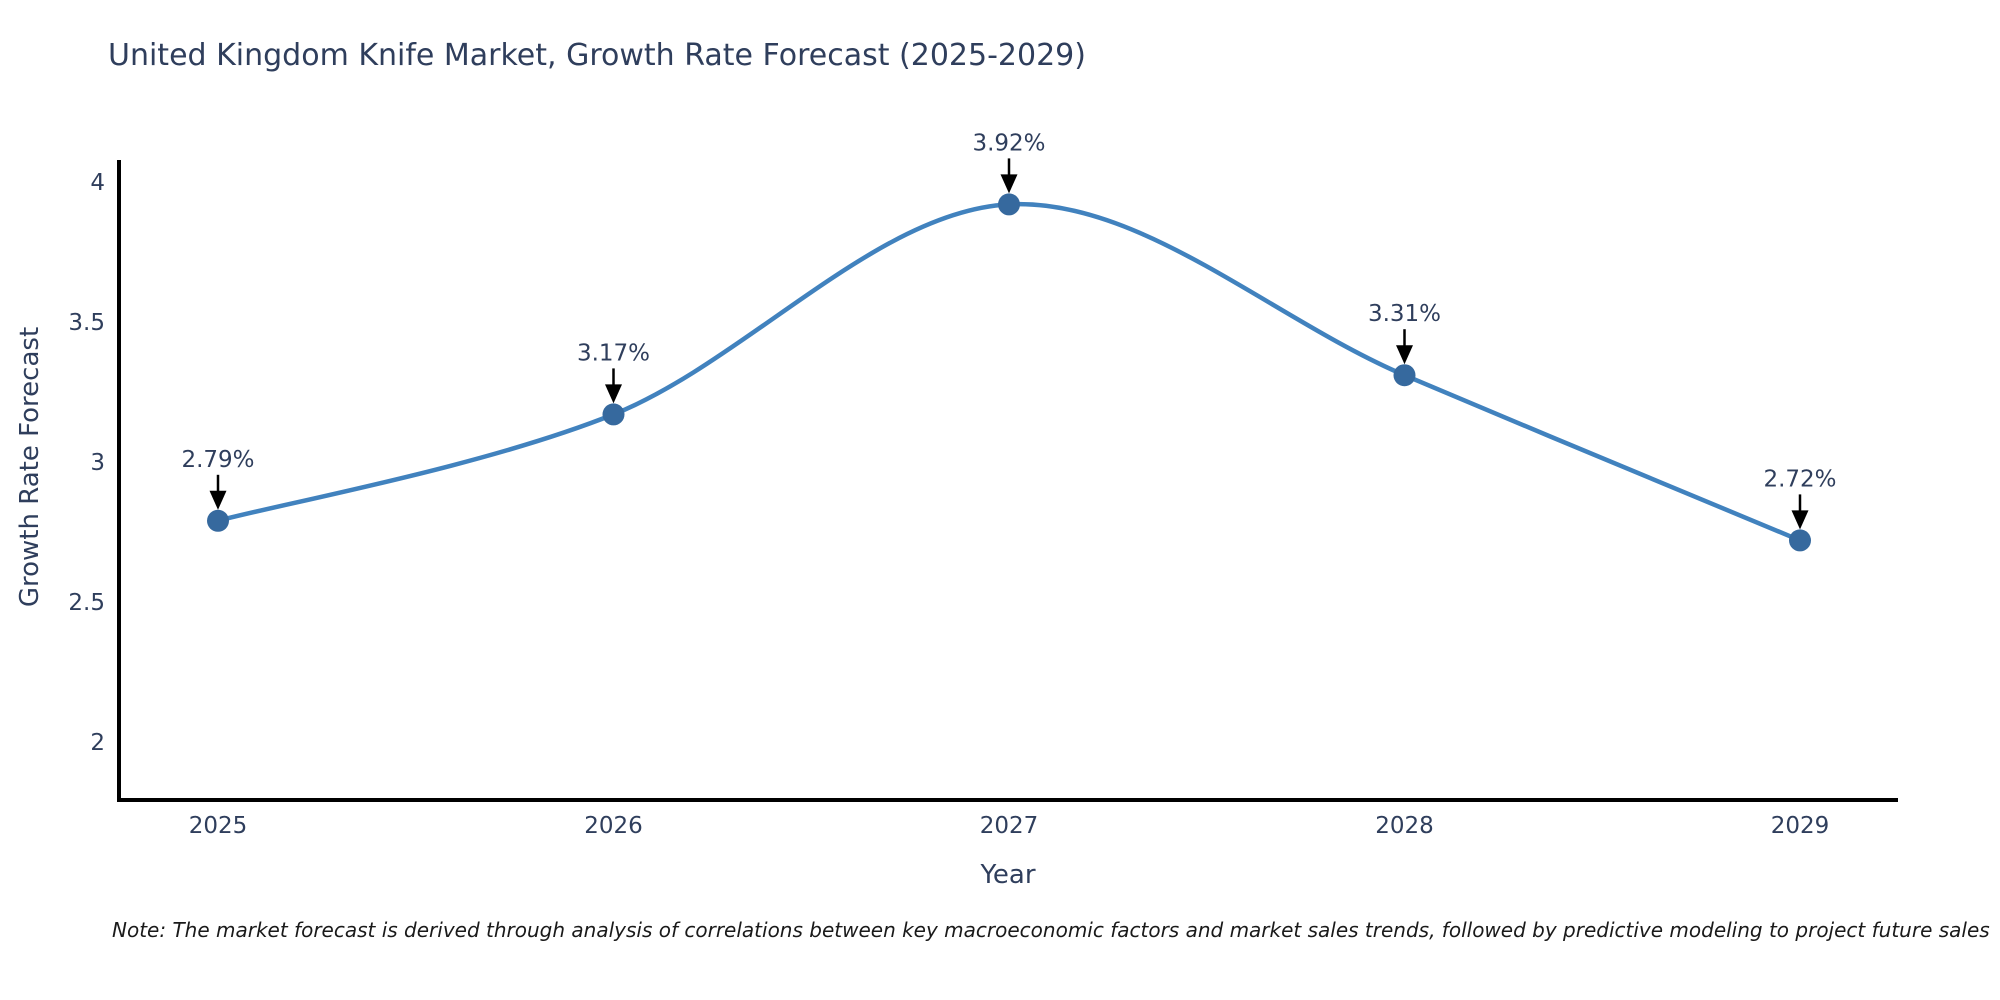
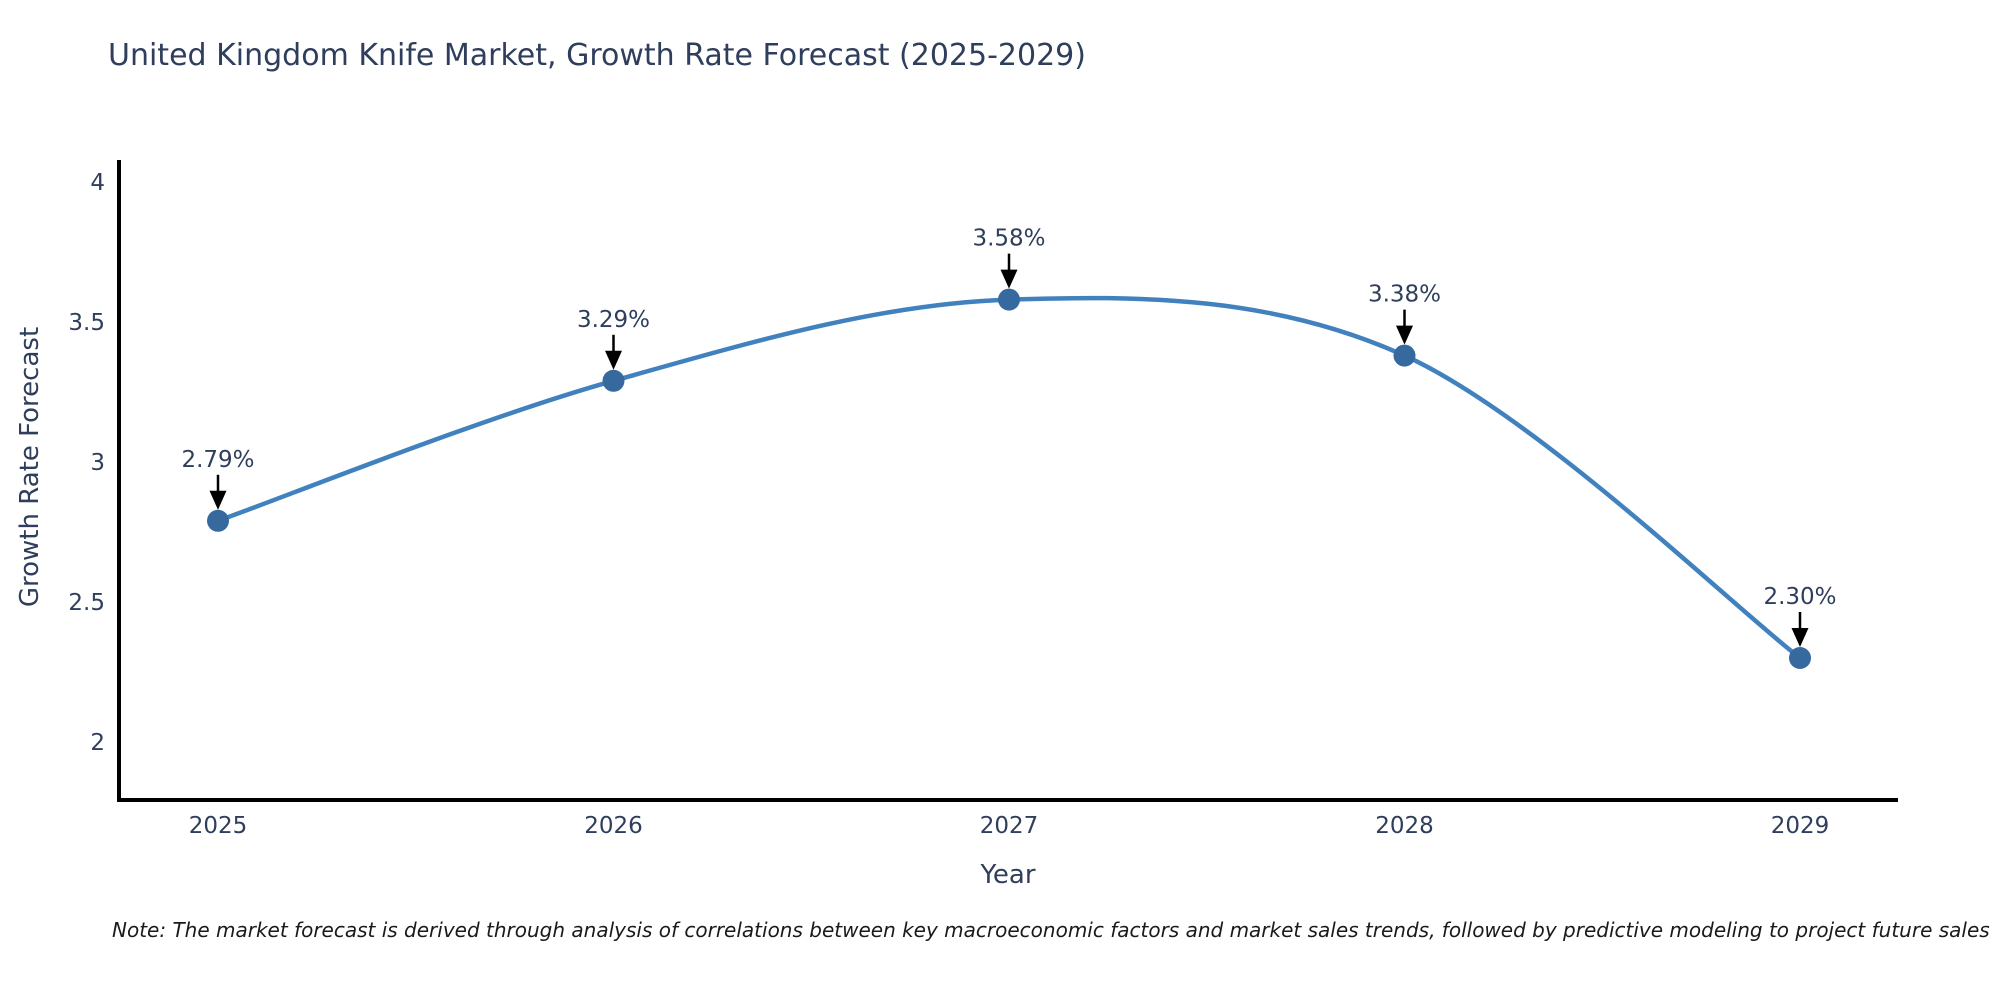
2026: 3.17% -> 3.29%
2027: 3.92% -> 3.58%
2028: 3.31% -> 3.38%
2029: 2.72% -> 2.30%
